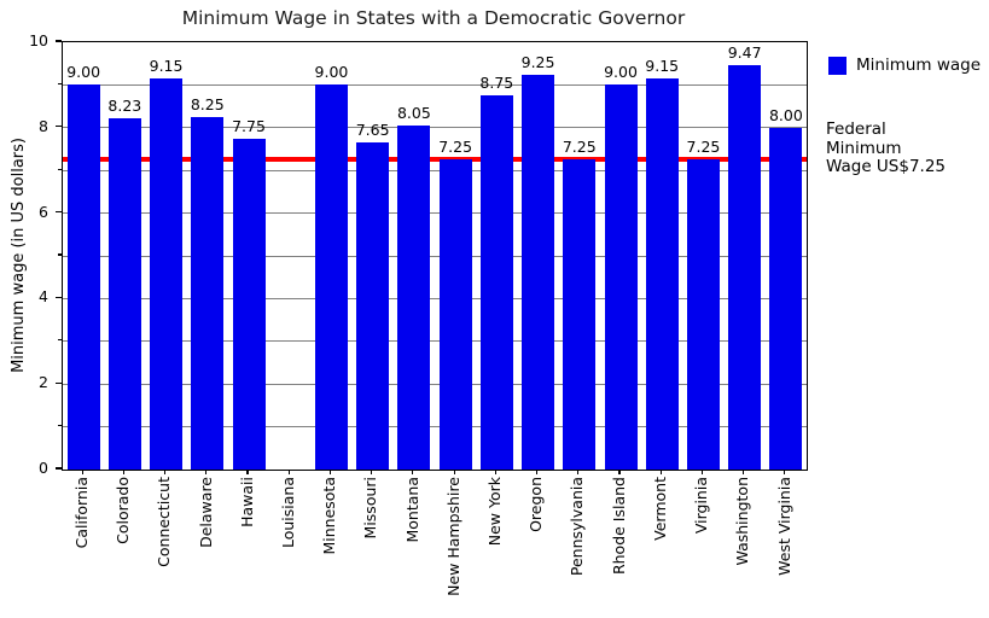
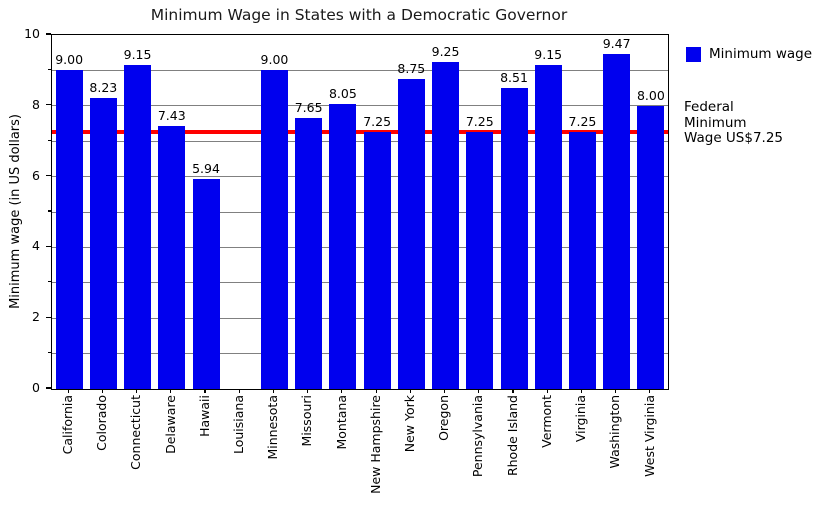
Delaware: 8.25 -> 7.43
Hawaii: 7.75 -> 5.94
Rhode Island: 9.00 -> 8.51
